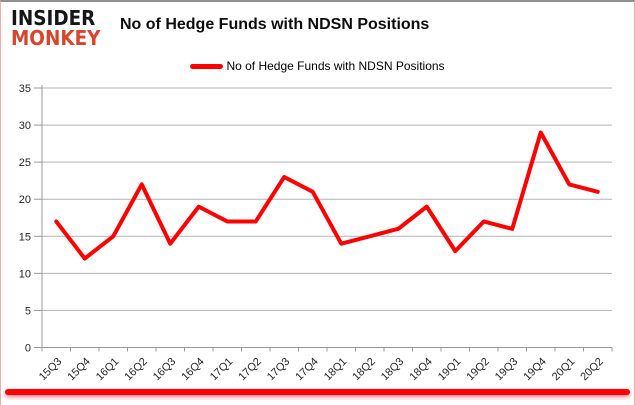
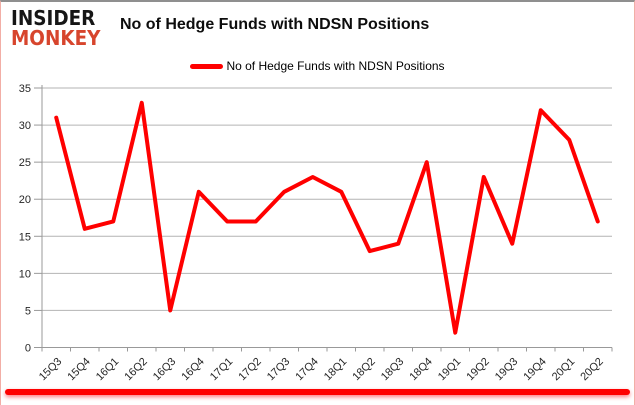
15Q3: 17 -> 31
15Q4: 12 -> 16
16Q1: 15 -> 17
16Q2: 22 -> 33
16Q3: 14 -> 5
16Q4: 19 -> 21
17Q3: 23 -> 21
17Q4: 21 -> 23
18Q1: 14 -> 21
18Q2: 15 -> 13
18Q3: 16 -> 14
18Q4: 19 -> 25
19Q1: 13 -> 2
19Q2: 17 -> 23
19Q3: 16 -> 14
19Q4: 29 -> 32
20Q1: 22 -> 28
20Q2: 21 -> 17
